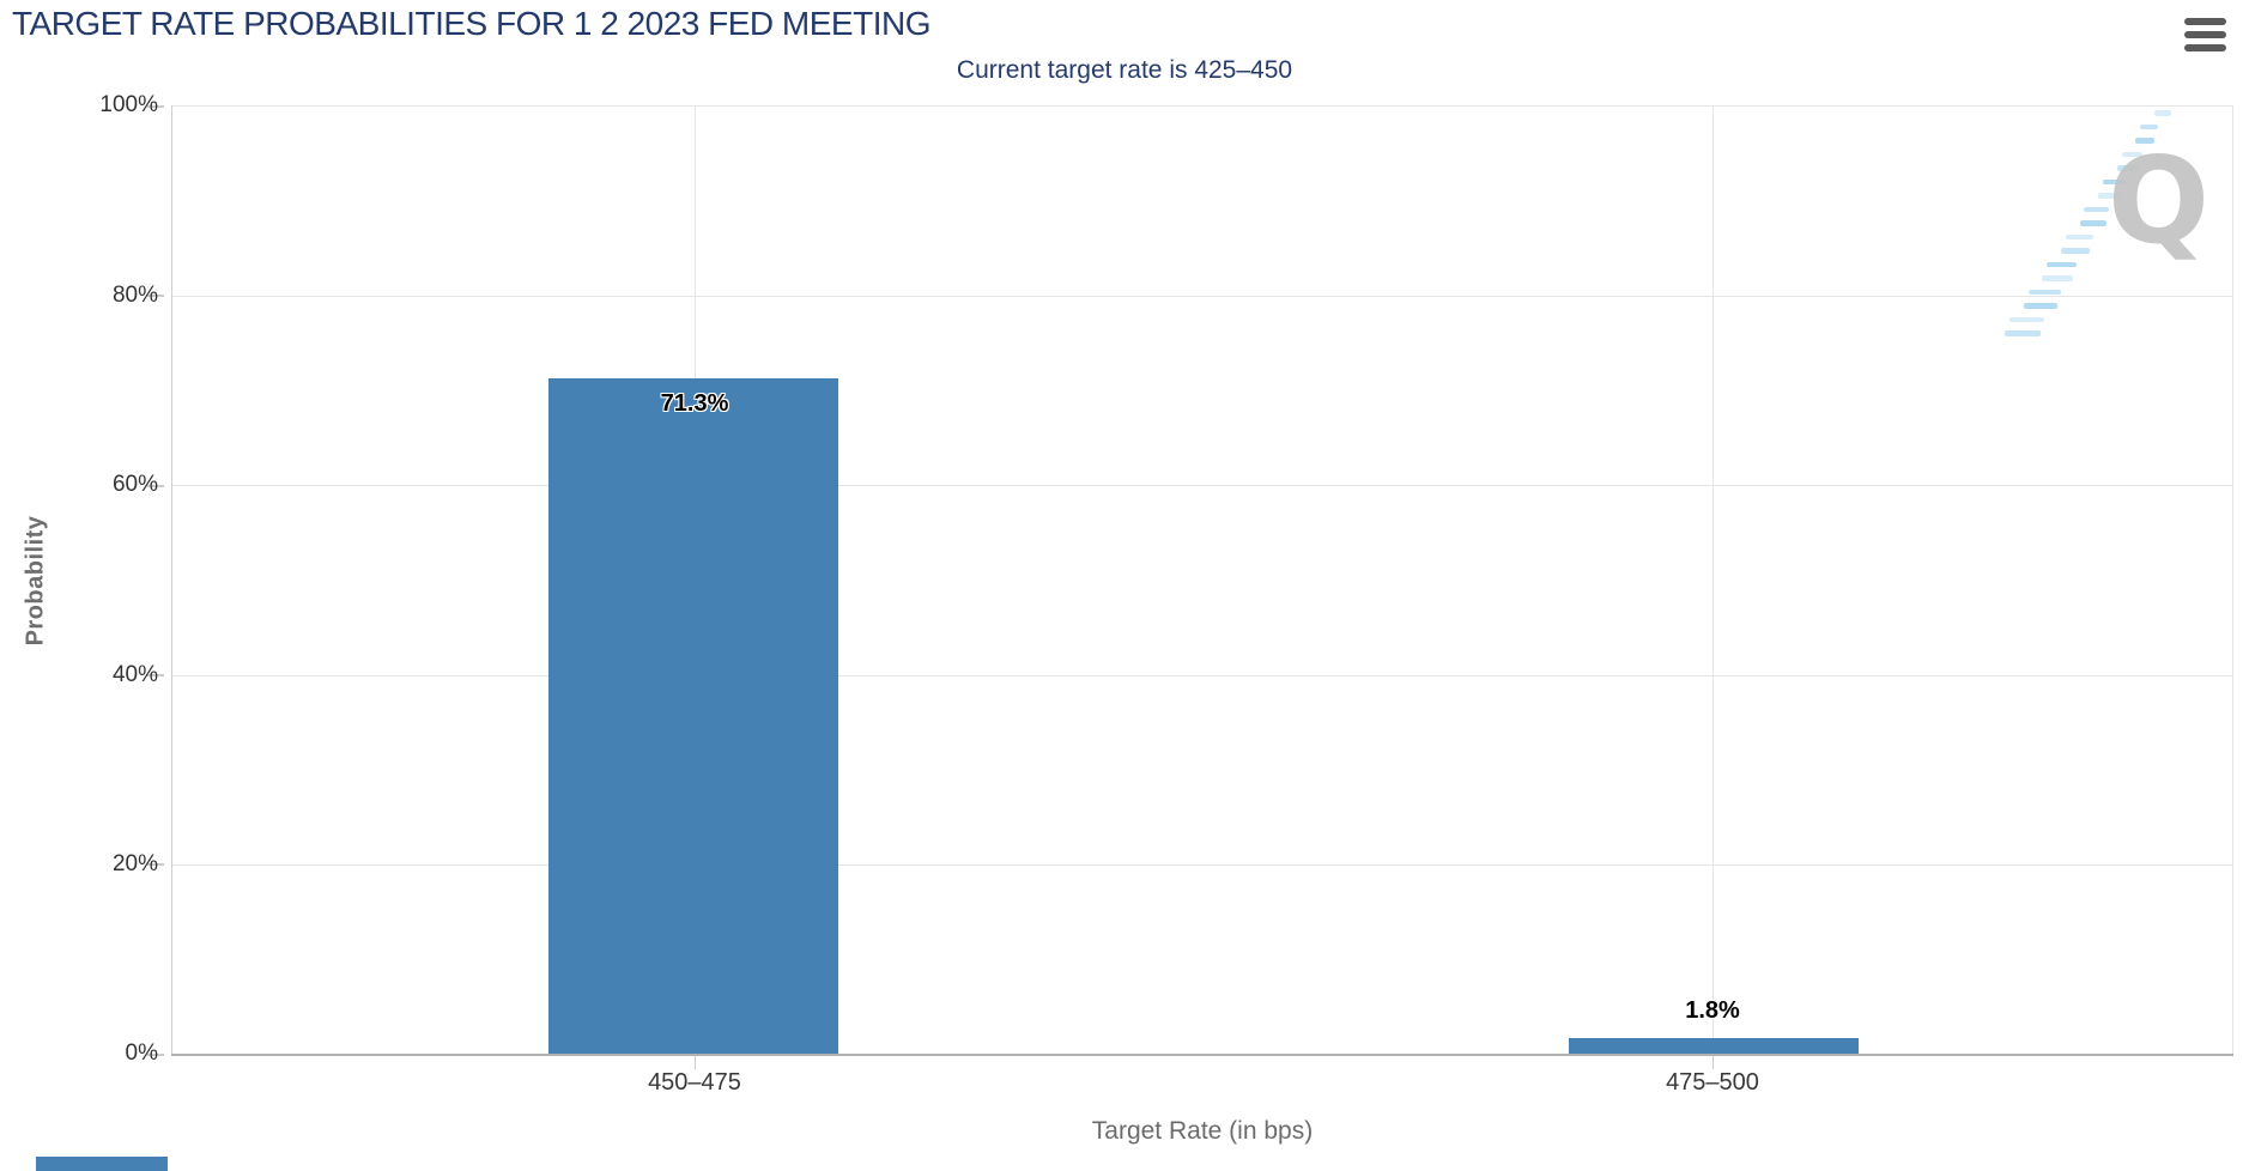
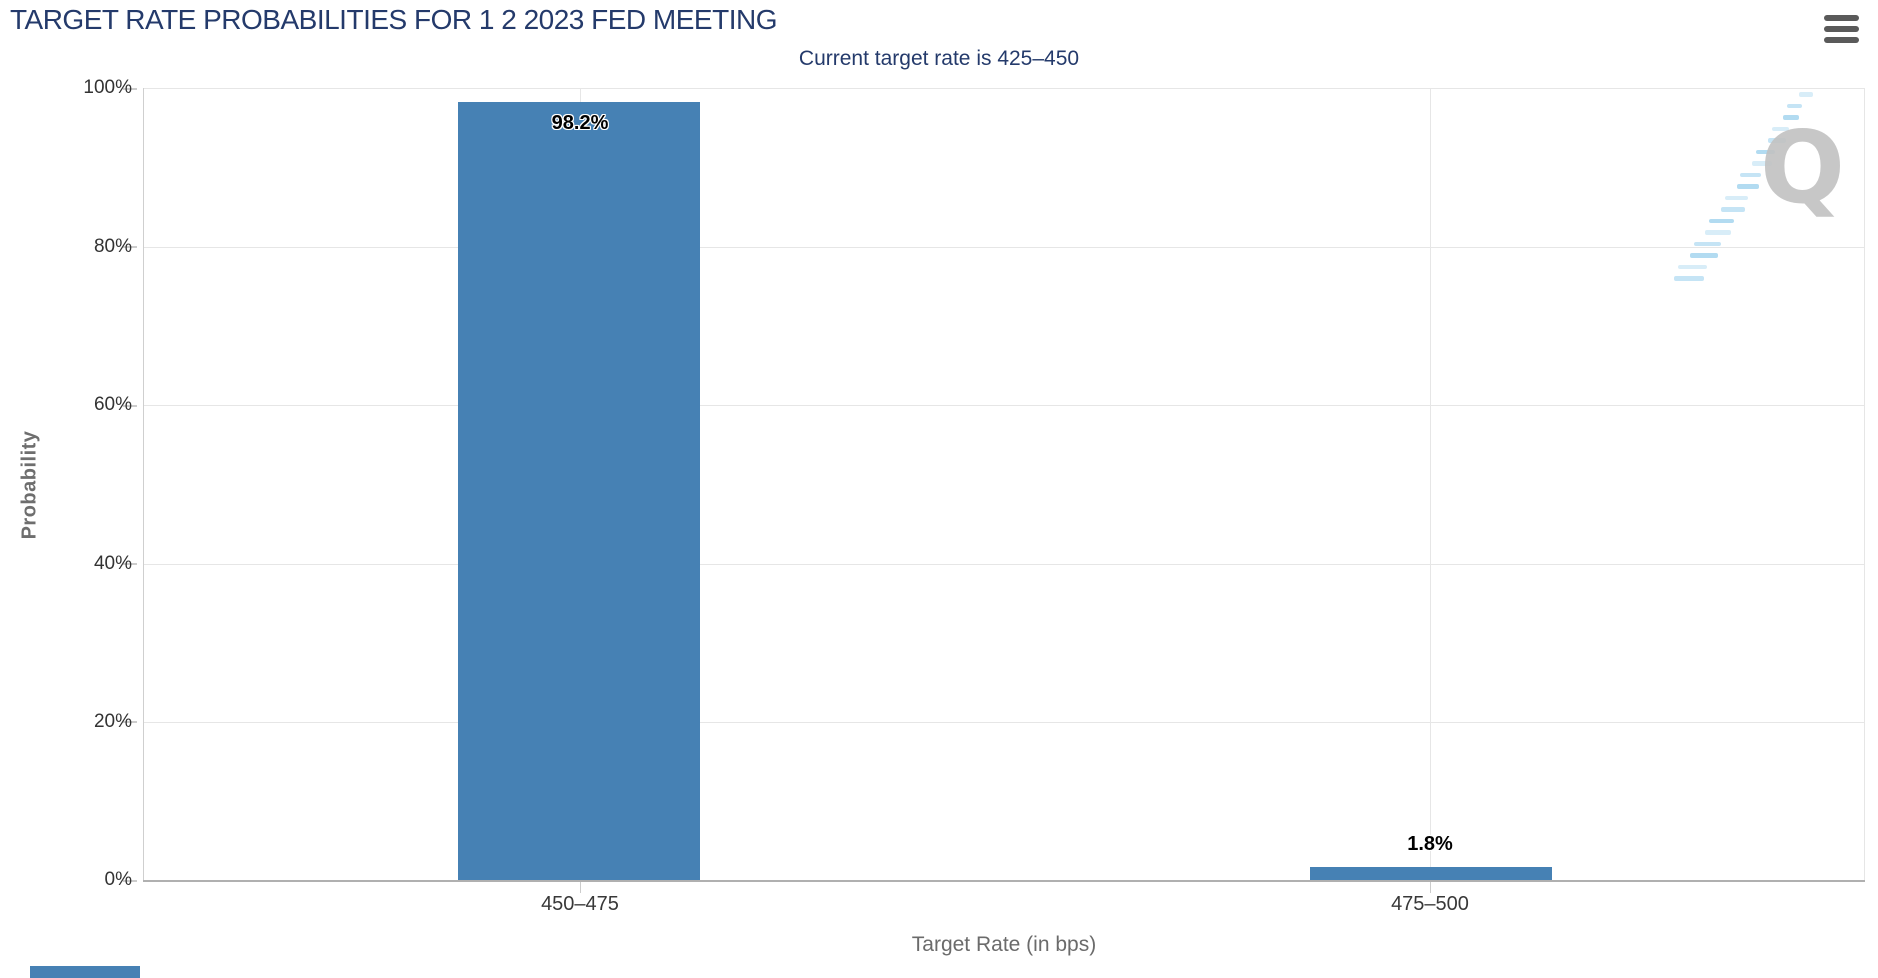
450–475: 71.3% -> 98.2%
